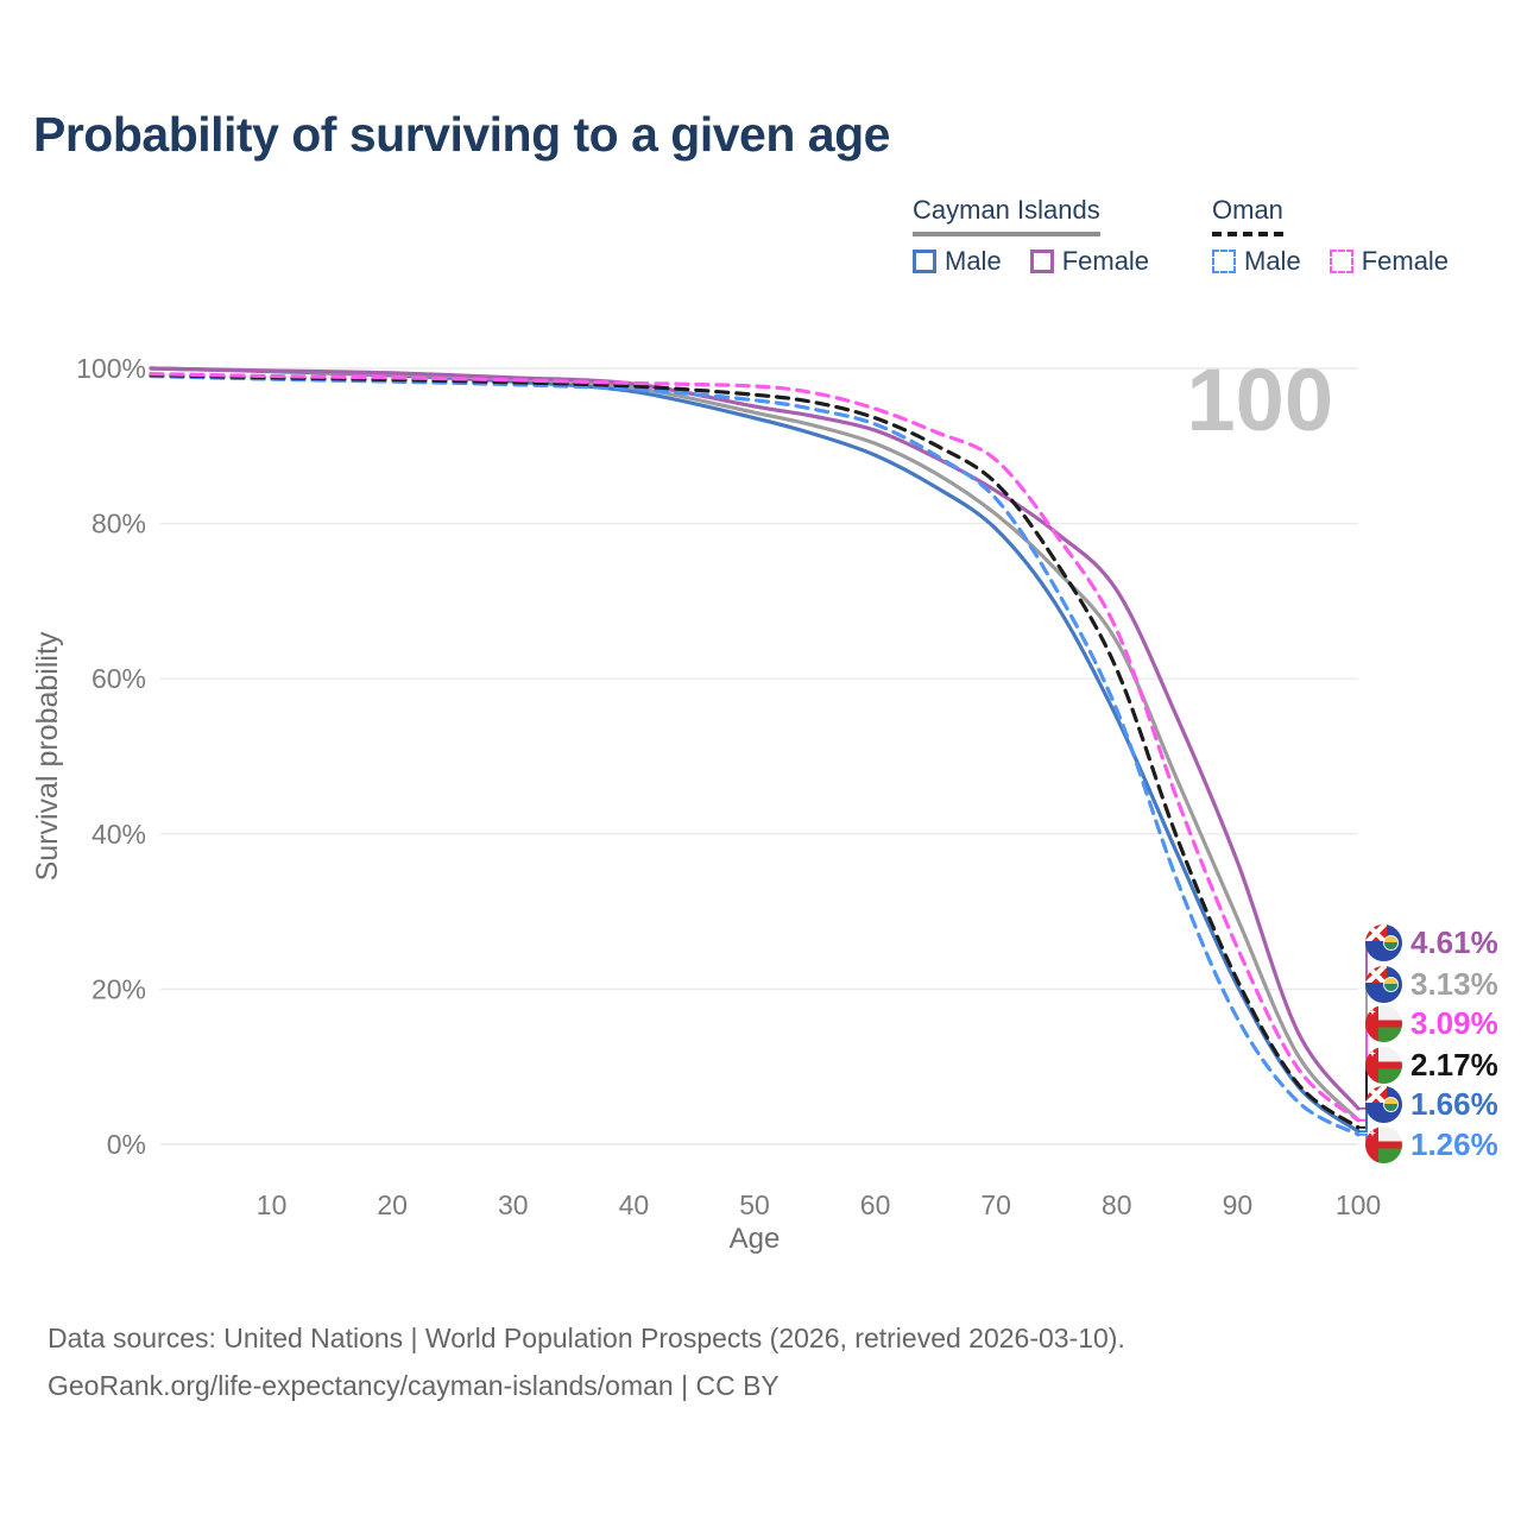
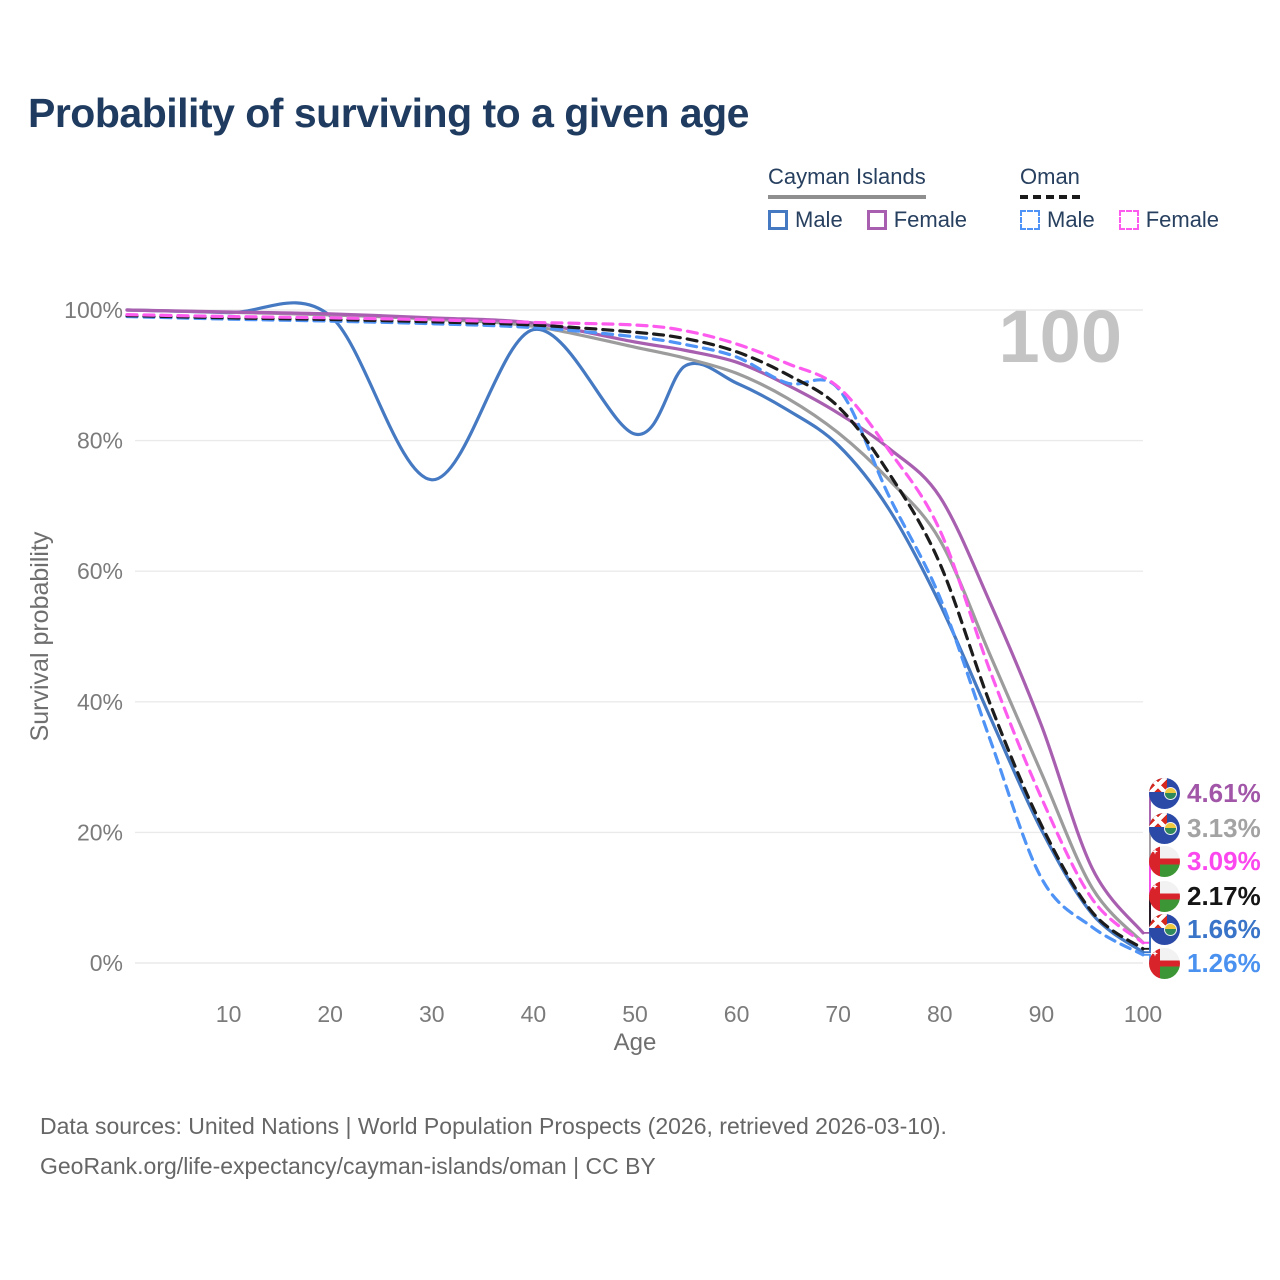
Cayman Islands Male/30: 98% -> 74%
Cayman Islands Male/50: 94% -> 81%
Oman Male/70: 83% -> 88%
Oman Male/90: 16% -> 13%
